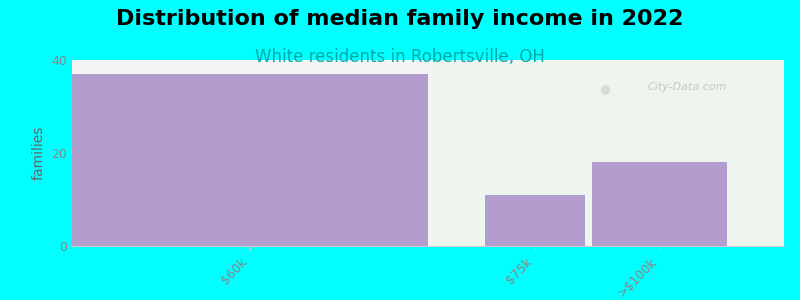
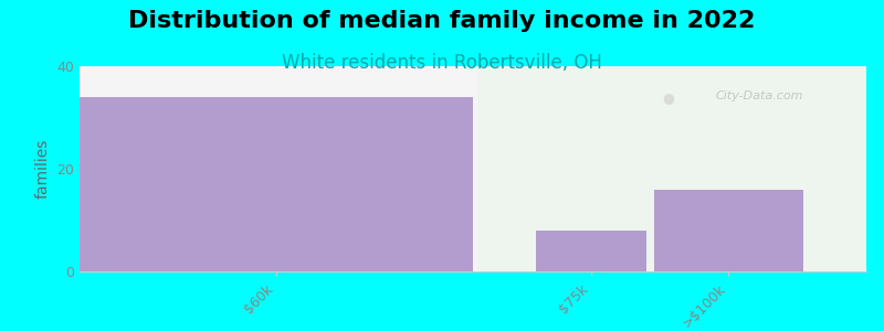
$60k: 37 -> 34
$75k: 11 -> 8
>$100k: 18 -> 16
